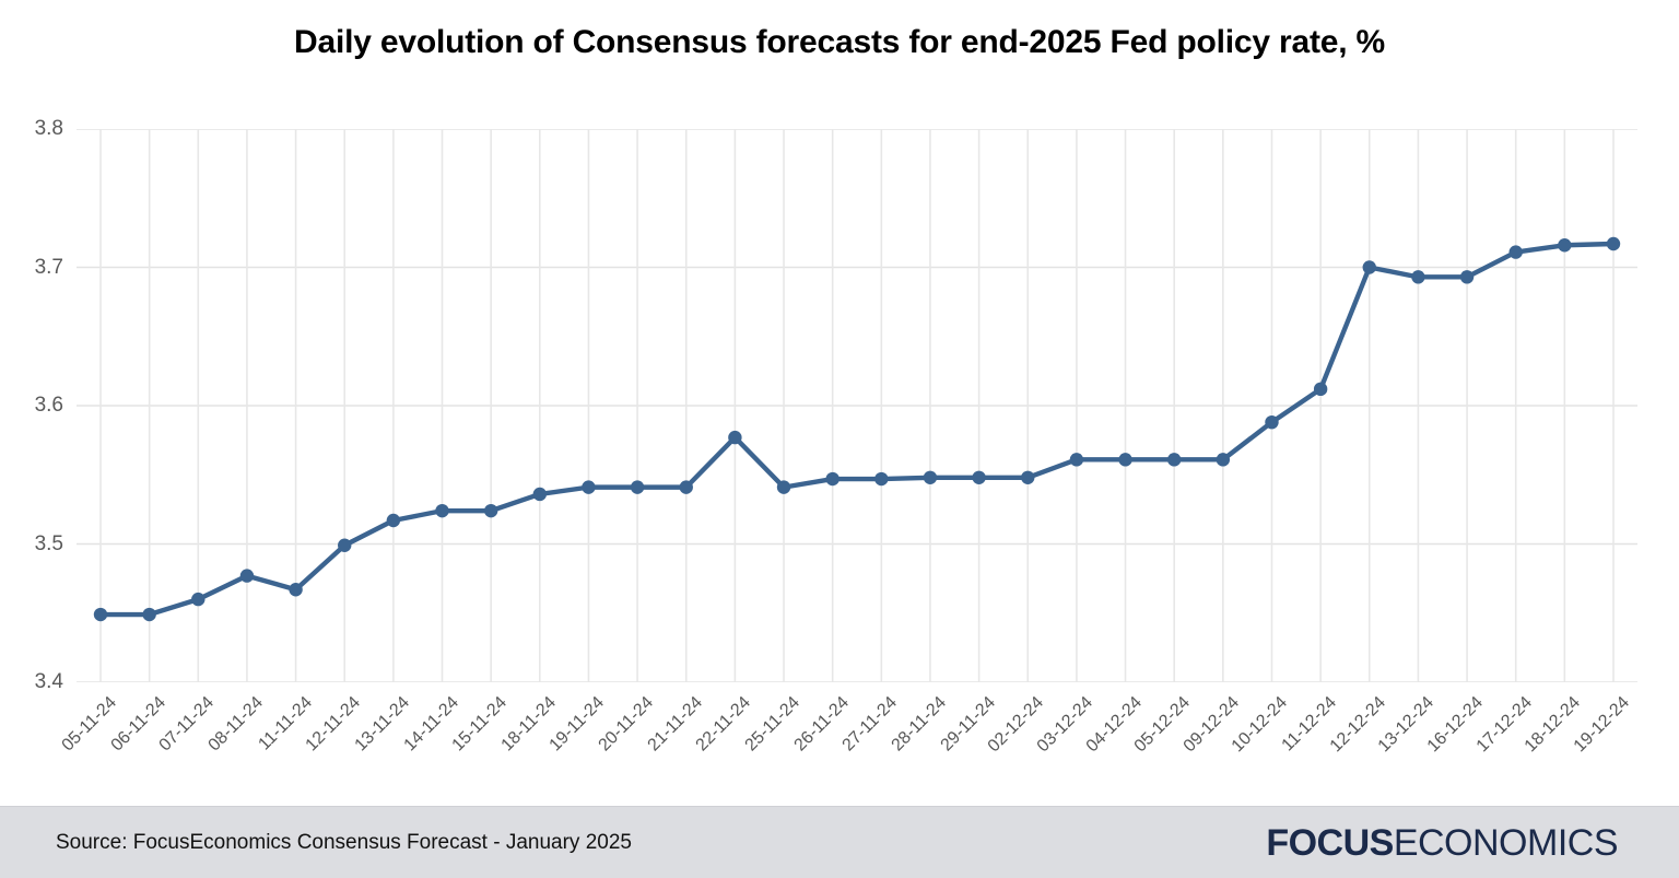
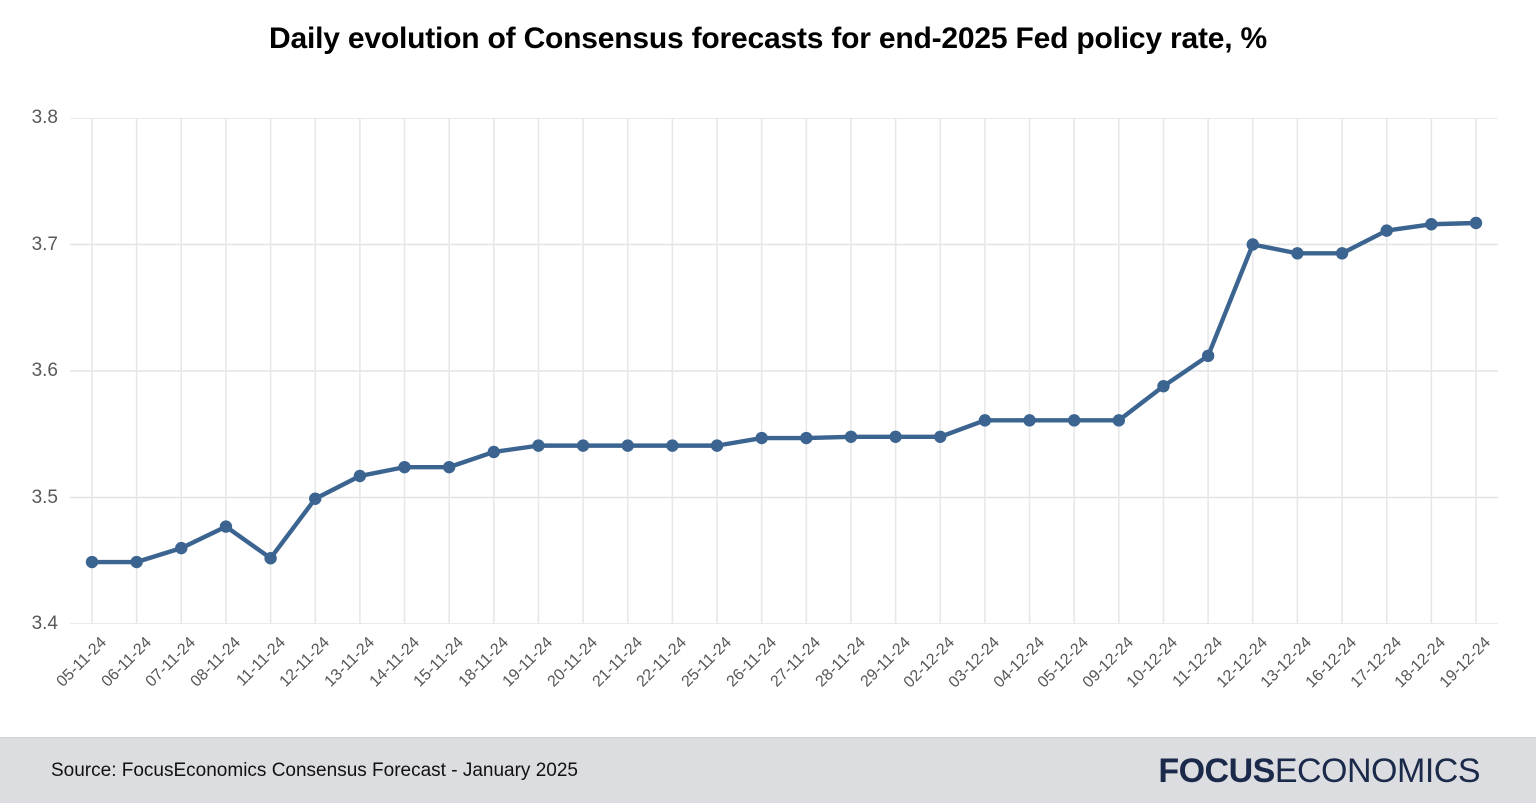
11-11-24: 3.467 -> 3.452
22-11-24: 3.577 -> 3.541
